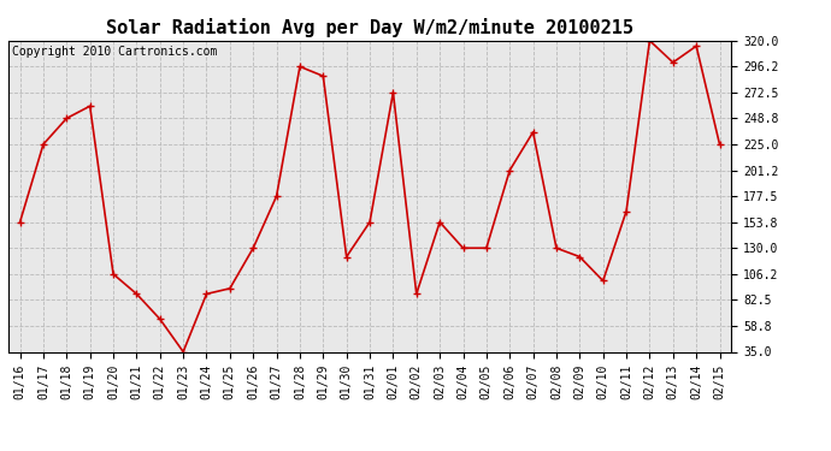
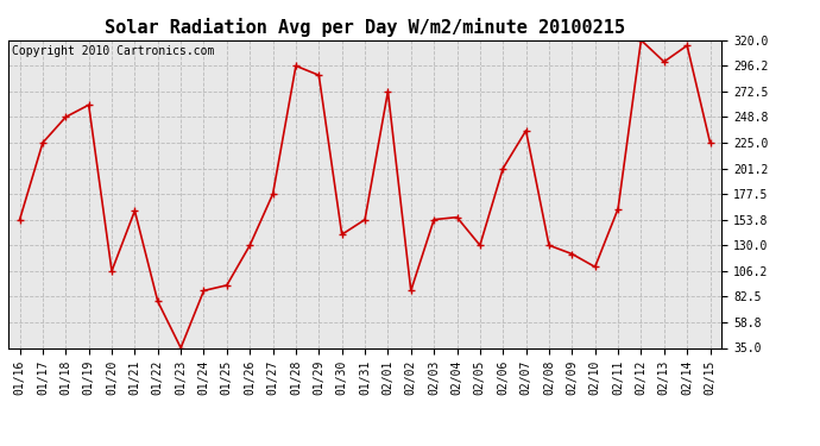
01/21: 88 -> 162
01/22: 65 -> 78
01/30: 122 -> 140
02/04: 130 -> 156
02/10: 100 -> 110
